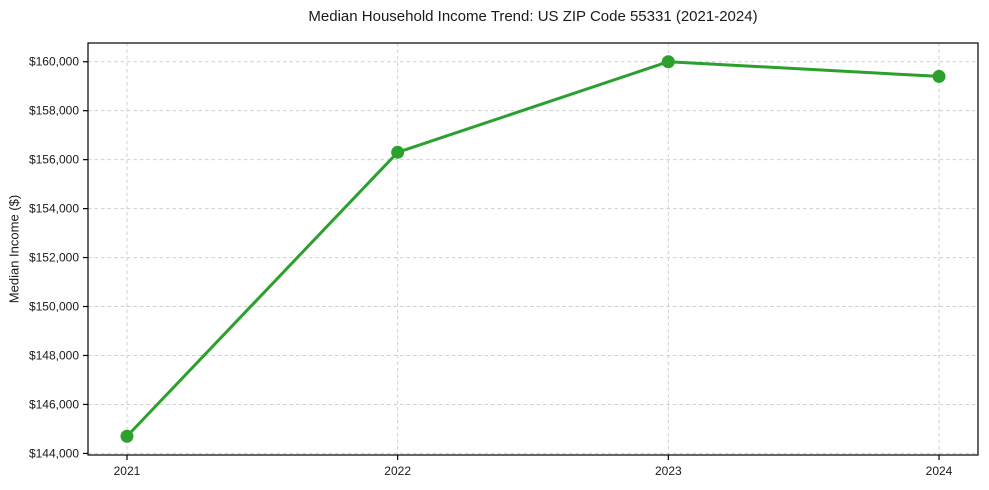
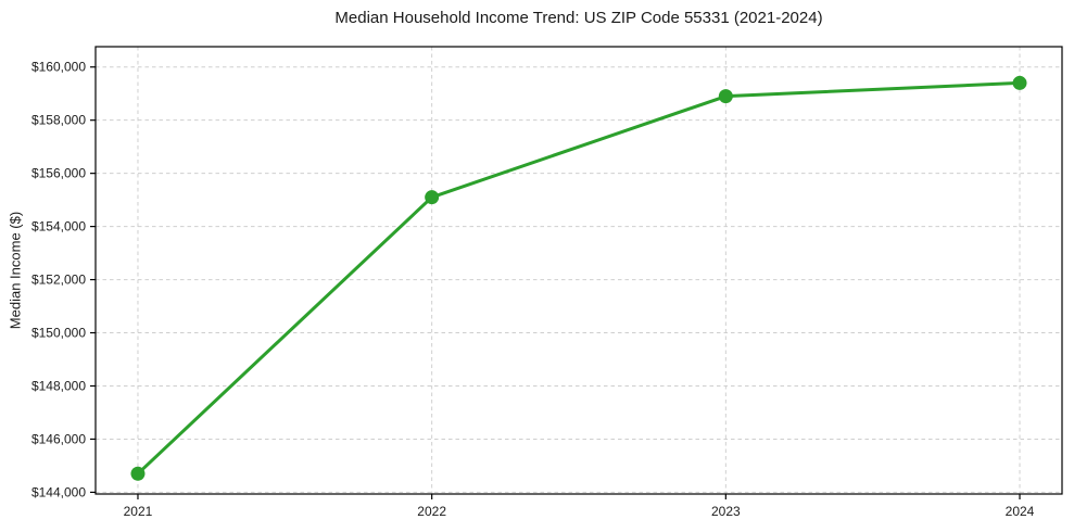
2022: $156300 -> $155100
2023: $160000 -> $158900
